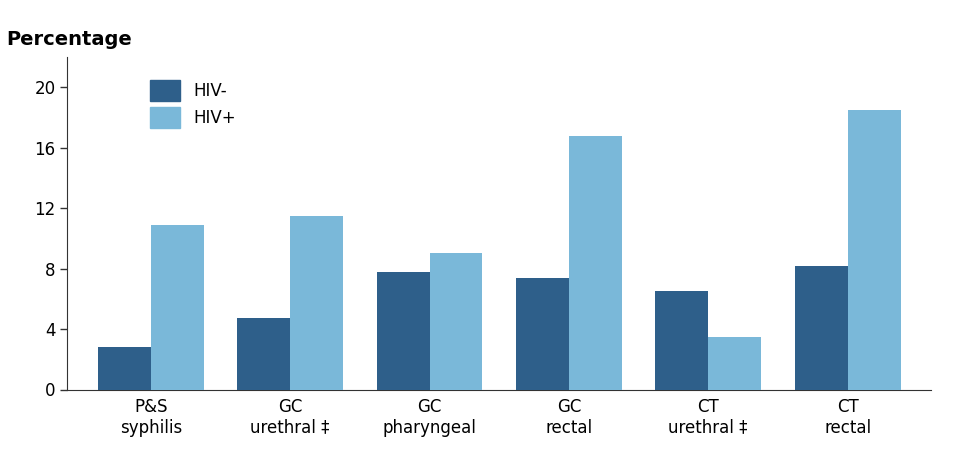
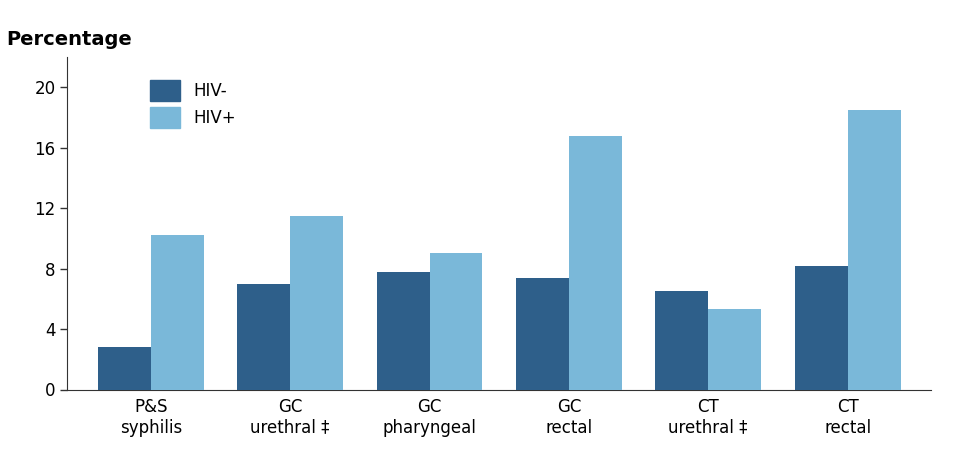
HIV+/P&S syphilis: 10.9 -> 10.2
HIV-/GC urethral ‡: 4.7 -> 7.0
HIV+/CT urethral ‡: 3.5 -> 5.3
